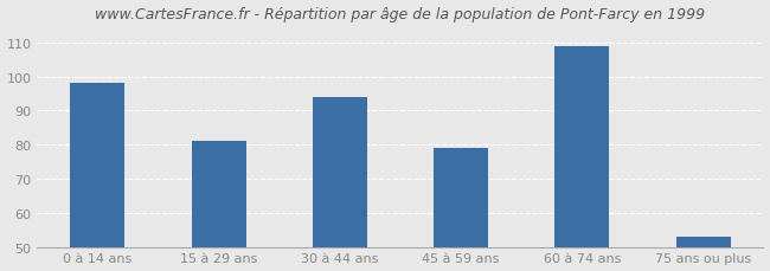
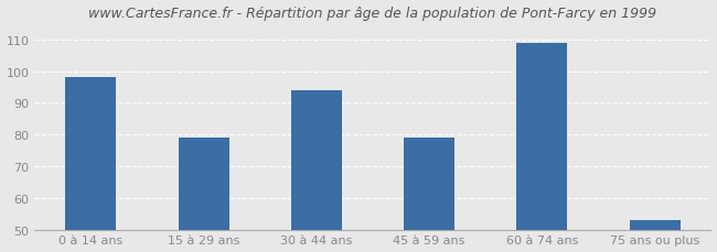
15 à 29 ans: 81 -> 79
